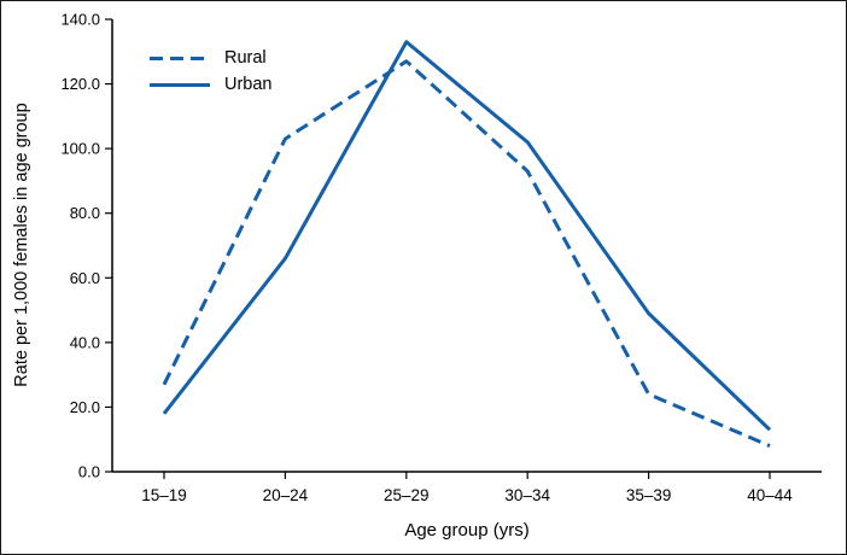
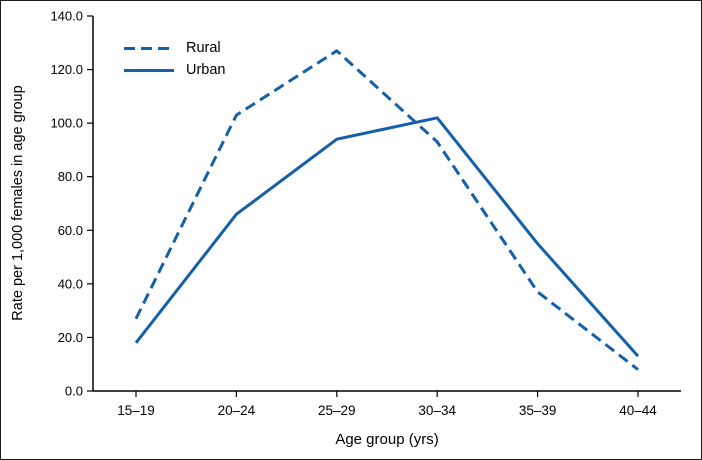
Urban/25–29: 133 -> 94
Rural/35–39: 24 -> 37
Urban/35–39: 49 -> 55
